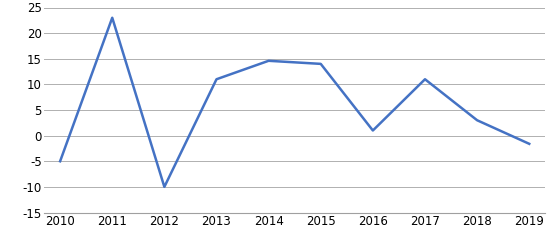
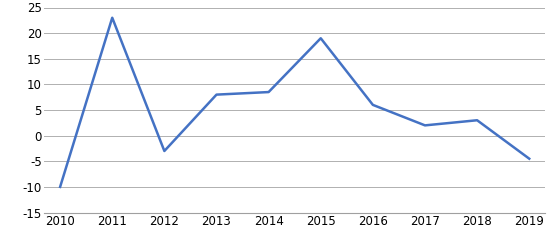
2010: -5.0 -> -10.0
2012: -10.0 -> -3.0
2013: 11.0 -> 8.0
2014: 14.6 -> 8.5
2015: 14.0 -> 19.0
2016: 1.0 -> 6.0
2017: 11.0 -> 2.0
2019: -1.6 -> -4.5
